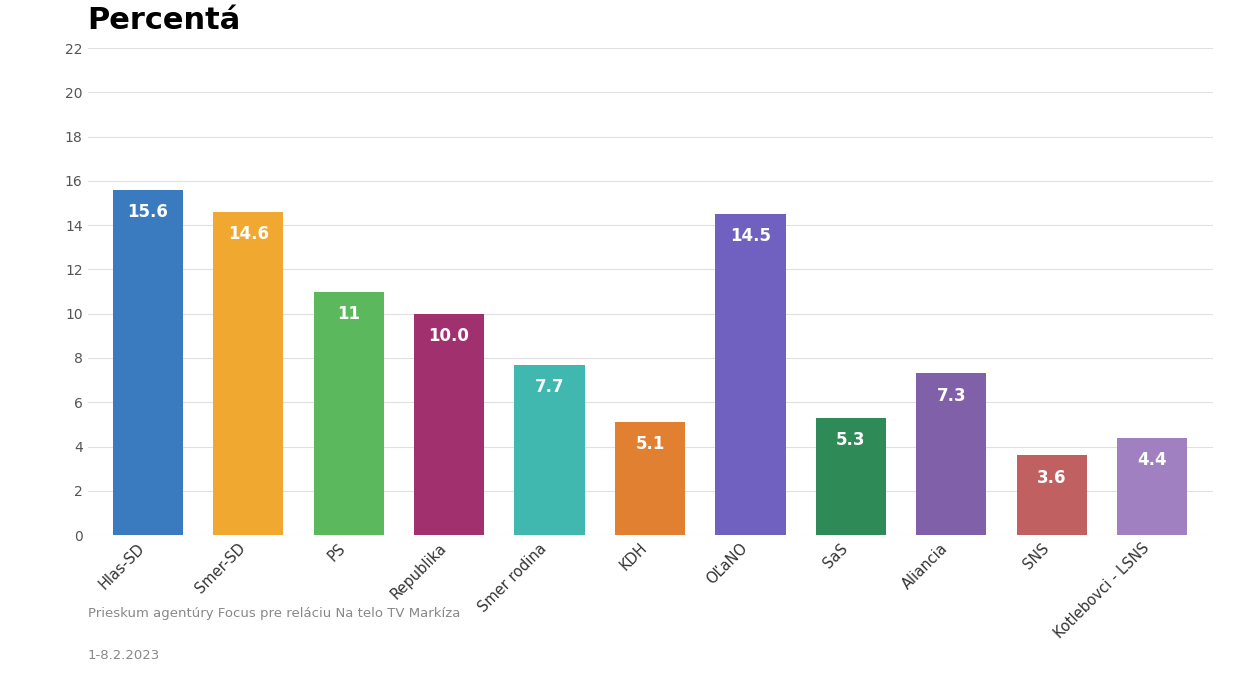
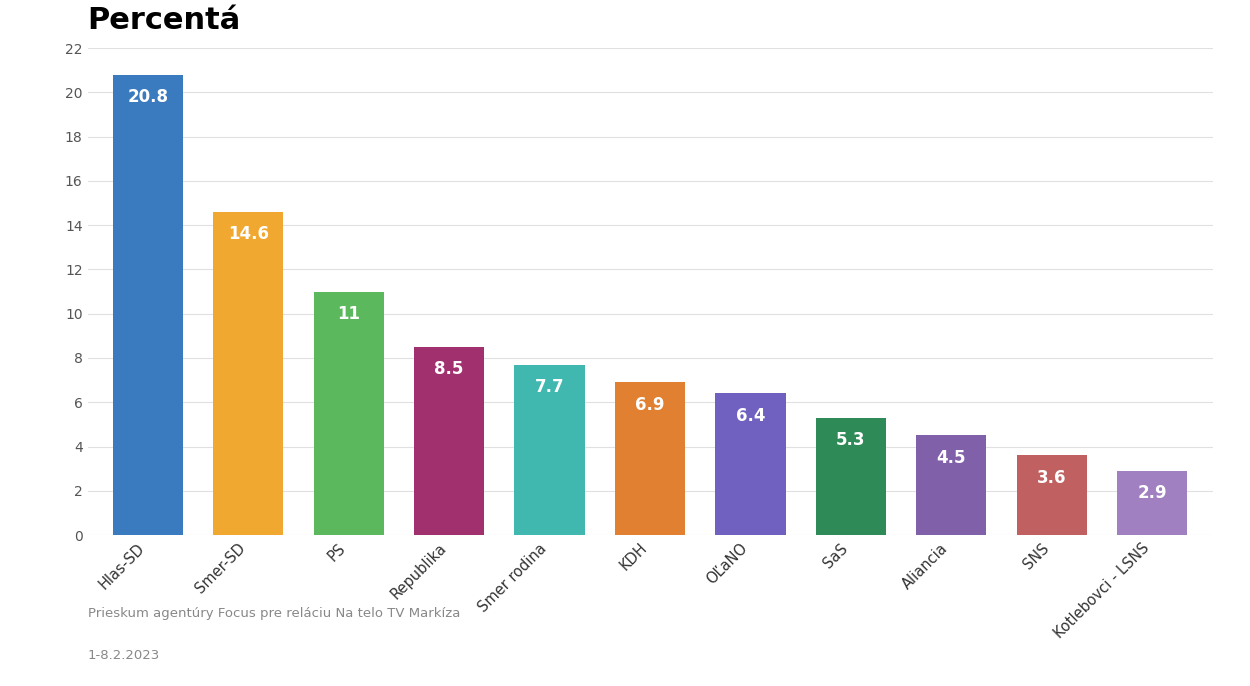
Hlas-SD: 15.6 -> 20.8
Republika: 10.0 -> 8.5
KDH: 5.1 -> 6.9
OĽaNO: 14.5 -> 6.4
Aliancia: 7.3 -> 4.5
Kotlebovci - LSNS: 4.4 -> 2.9
